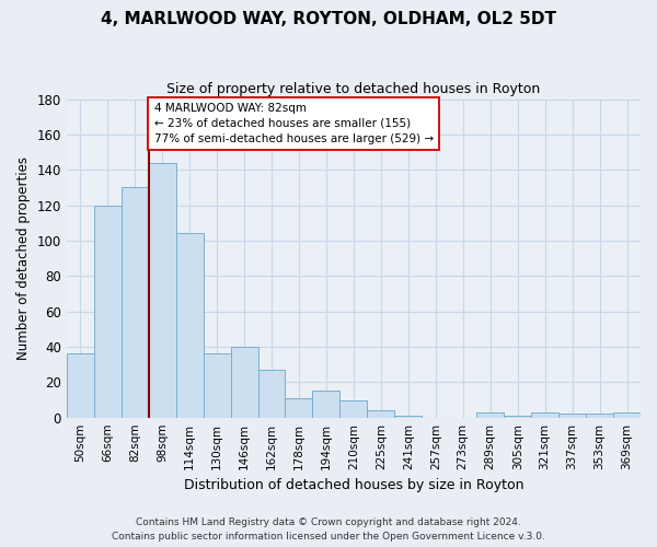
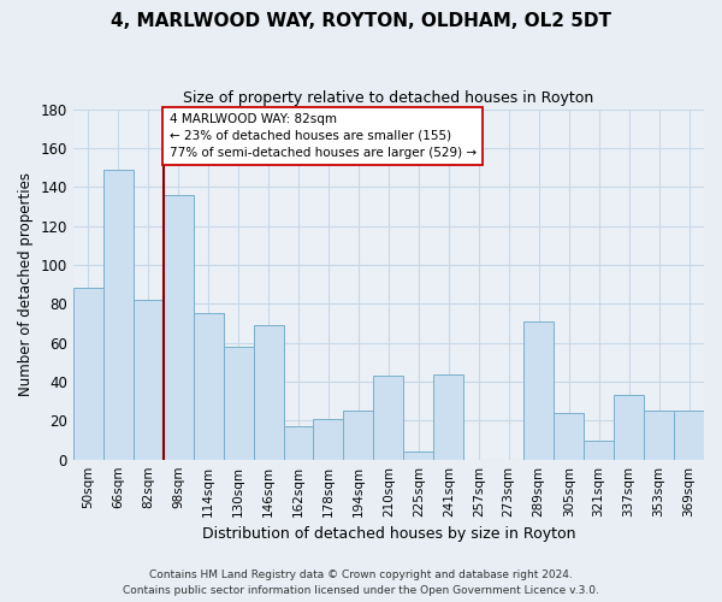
50sqm: 36 -> 88
66sqm: 120 -> 149
82sqm: 130 -> 82
98sqm: 144 -> 136
114sqm: 104 -> 75
130sqm: 36 -> 58
146sqm: 40 -> 69
162sqm: 27 -> 17
178sqm: 11 -> 21
194sqm: 15 -> 25
210sqm: 10 -> 43
241sqm: 1 -> 44
289sqm: 3 -> 71
305sqm: 1 -> 24
321sqm: 3 -> 10
337sqm: 2 -> 33
353sqm: 2 -> 25
369sqm: 3 -> 25
